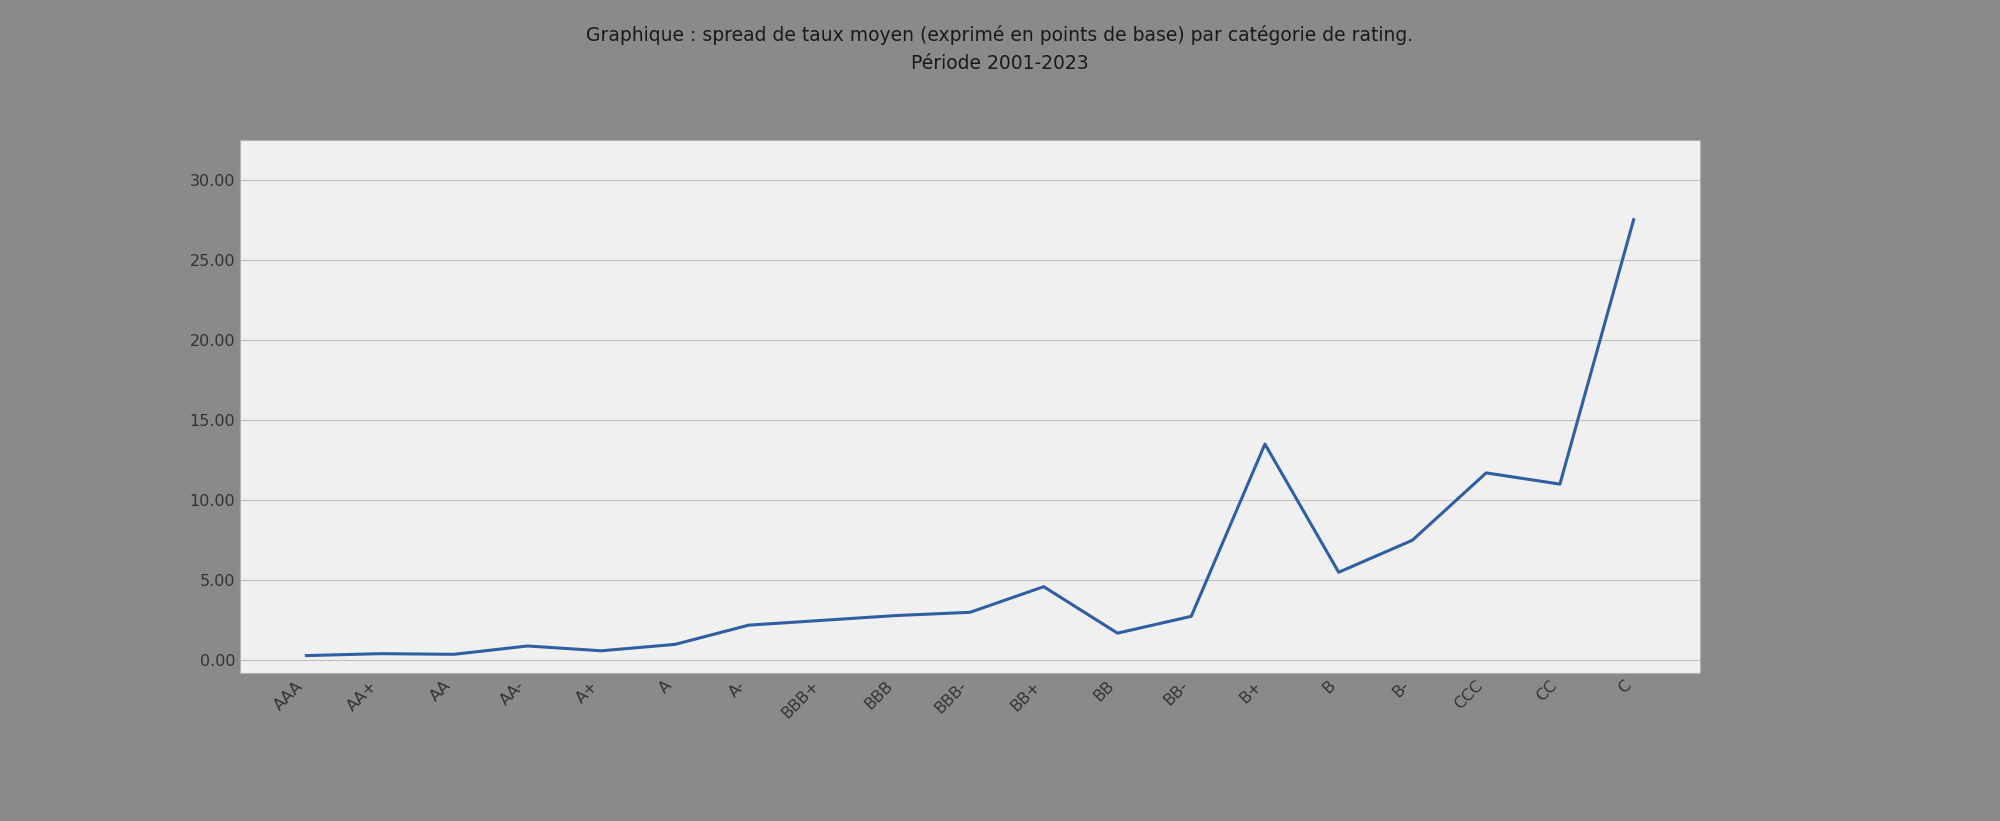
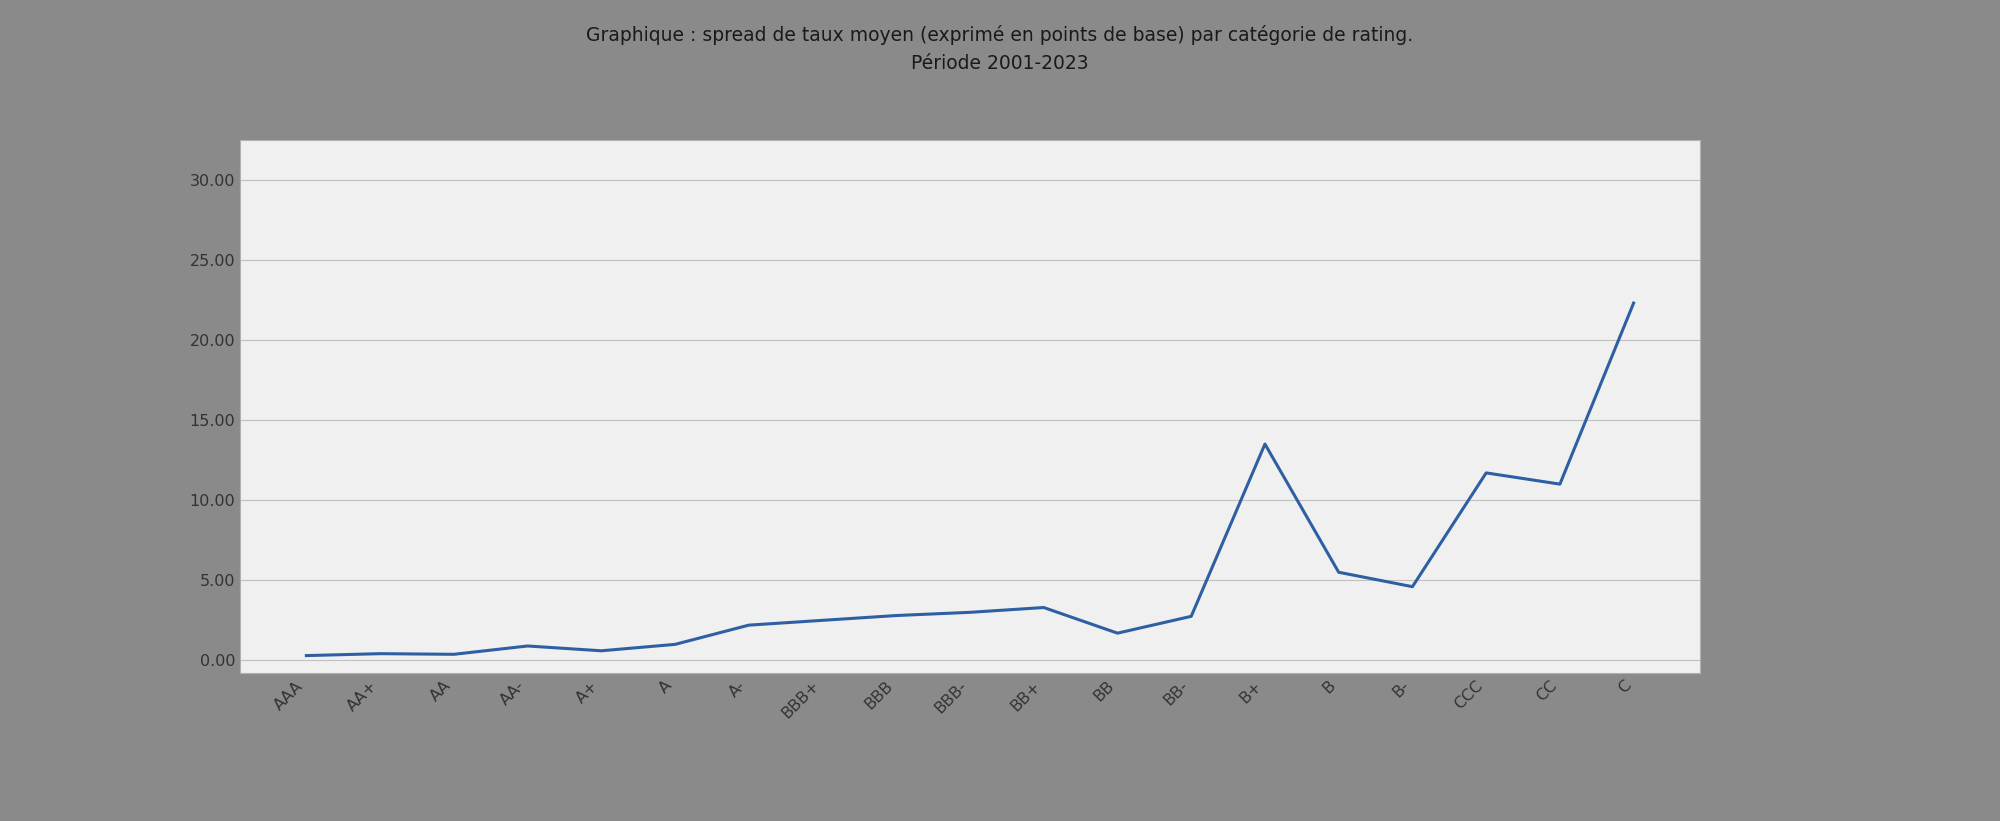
BB+: 4.6 -> 3.3
B-: 7.5 -> 4.6
C: 27.5 -> 22.3
